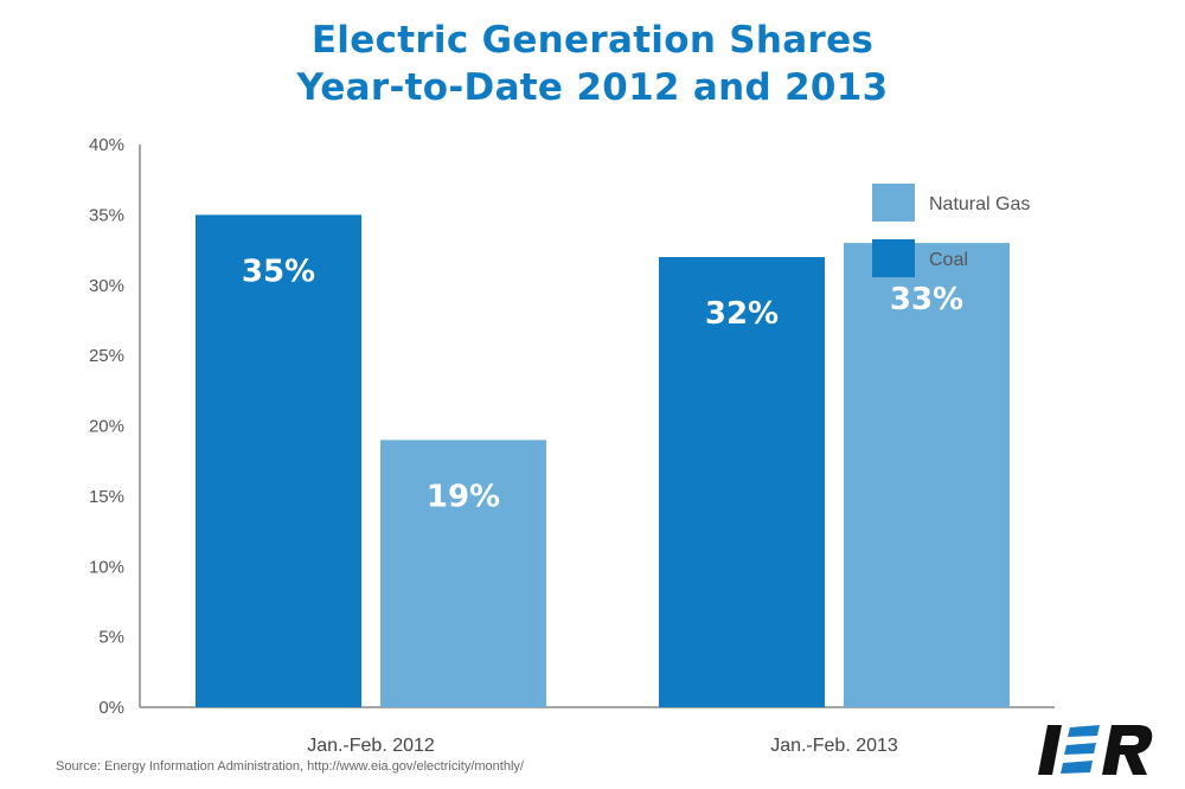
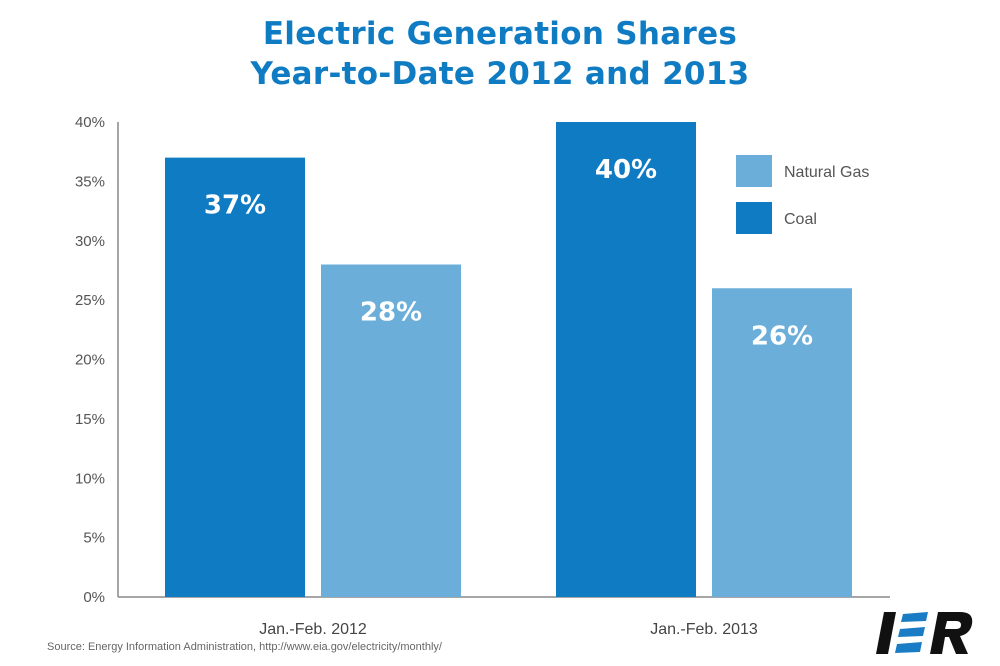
Coal/Jan.-Feb. 2012: 35% -> 37%
Natural Gas/Jan.-Feb. 2012: 19% -> 28%
Coal/Jan.-Feb. 2013: 32% -> 40%
Natural Gas/Jan.-Feb. 2013: 33% -> 26%
